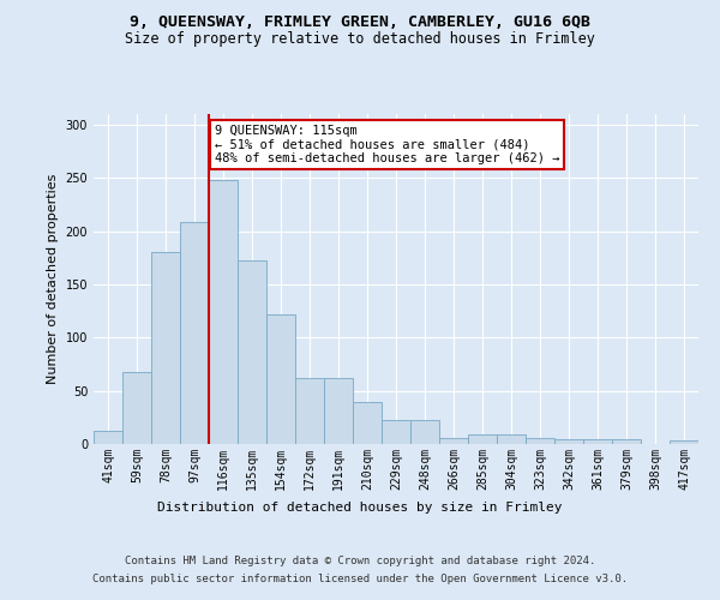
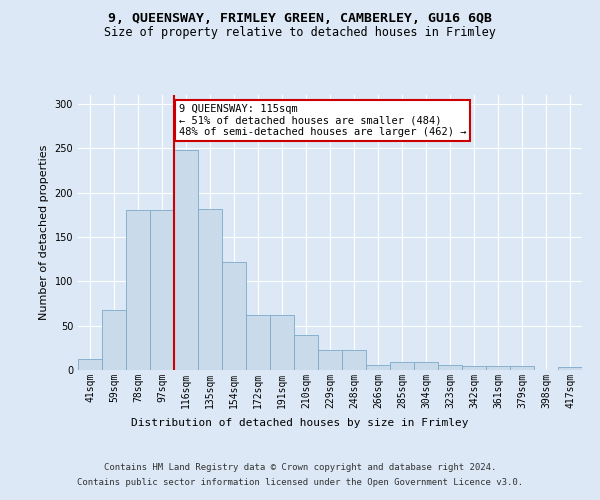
97sqm: 208 -> 180
135sqm: 172 -> 182
